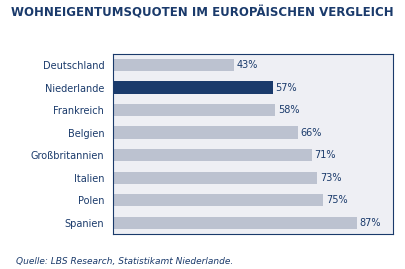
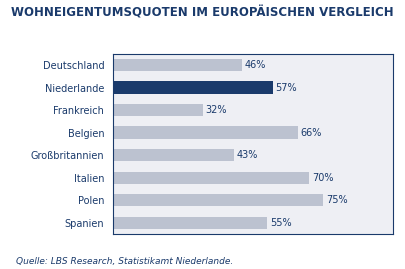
Deutschland: 43% -> 46%
Frankreich: 58% -> 32%
Großbritannien: 71% -> 43%
Italien: 73% -> 70%
Spanien: 87% -> 55%
